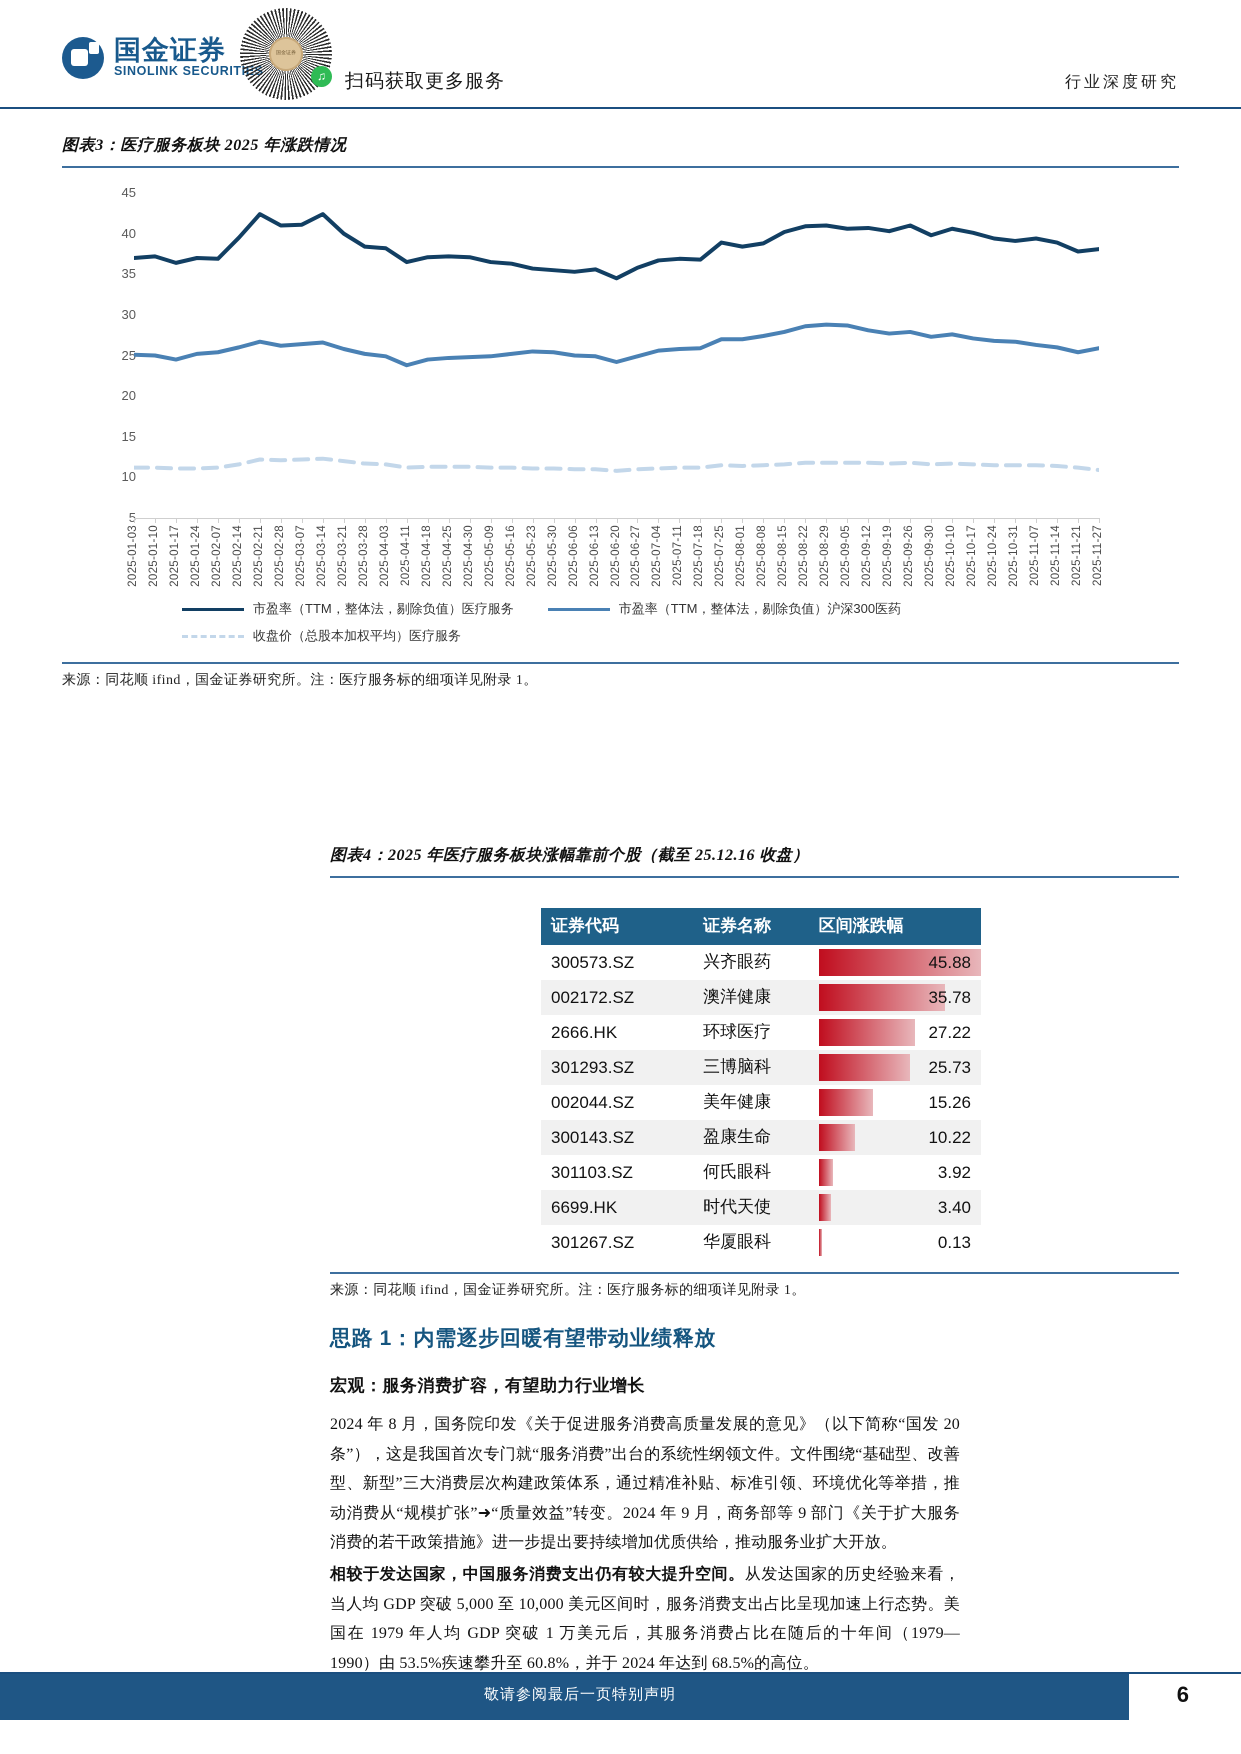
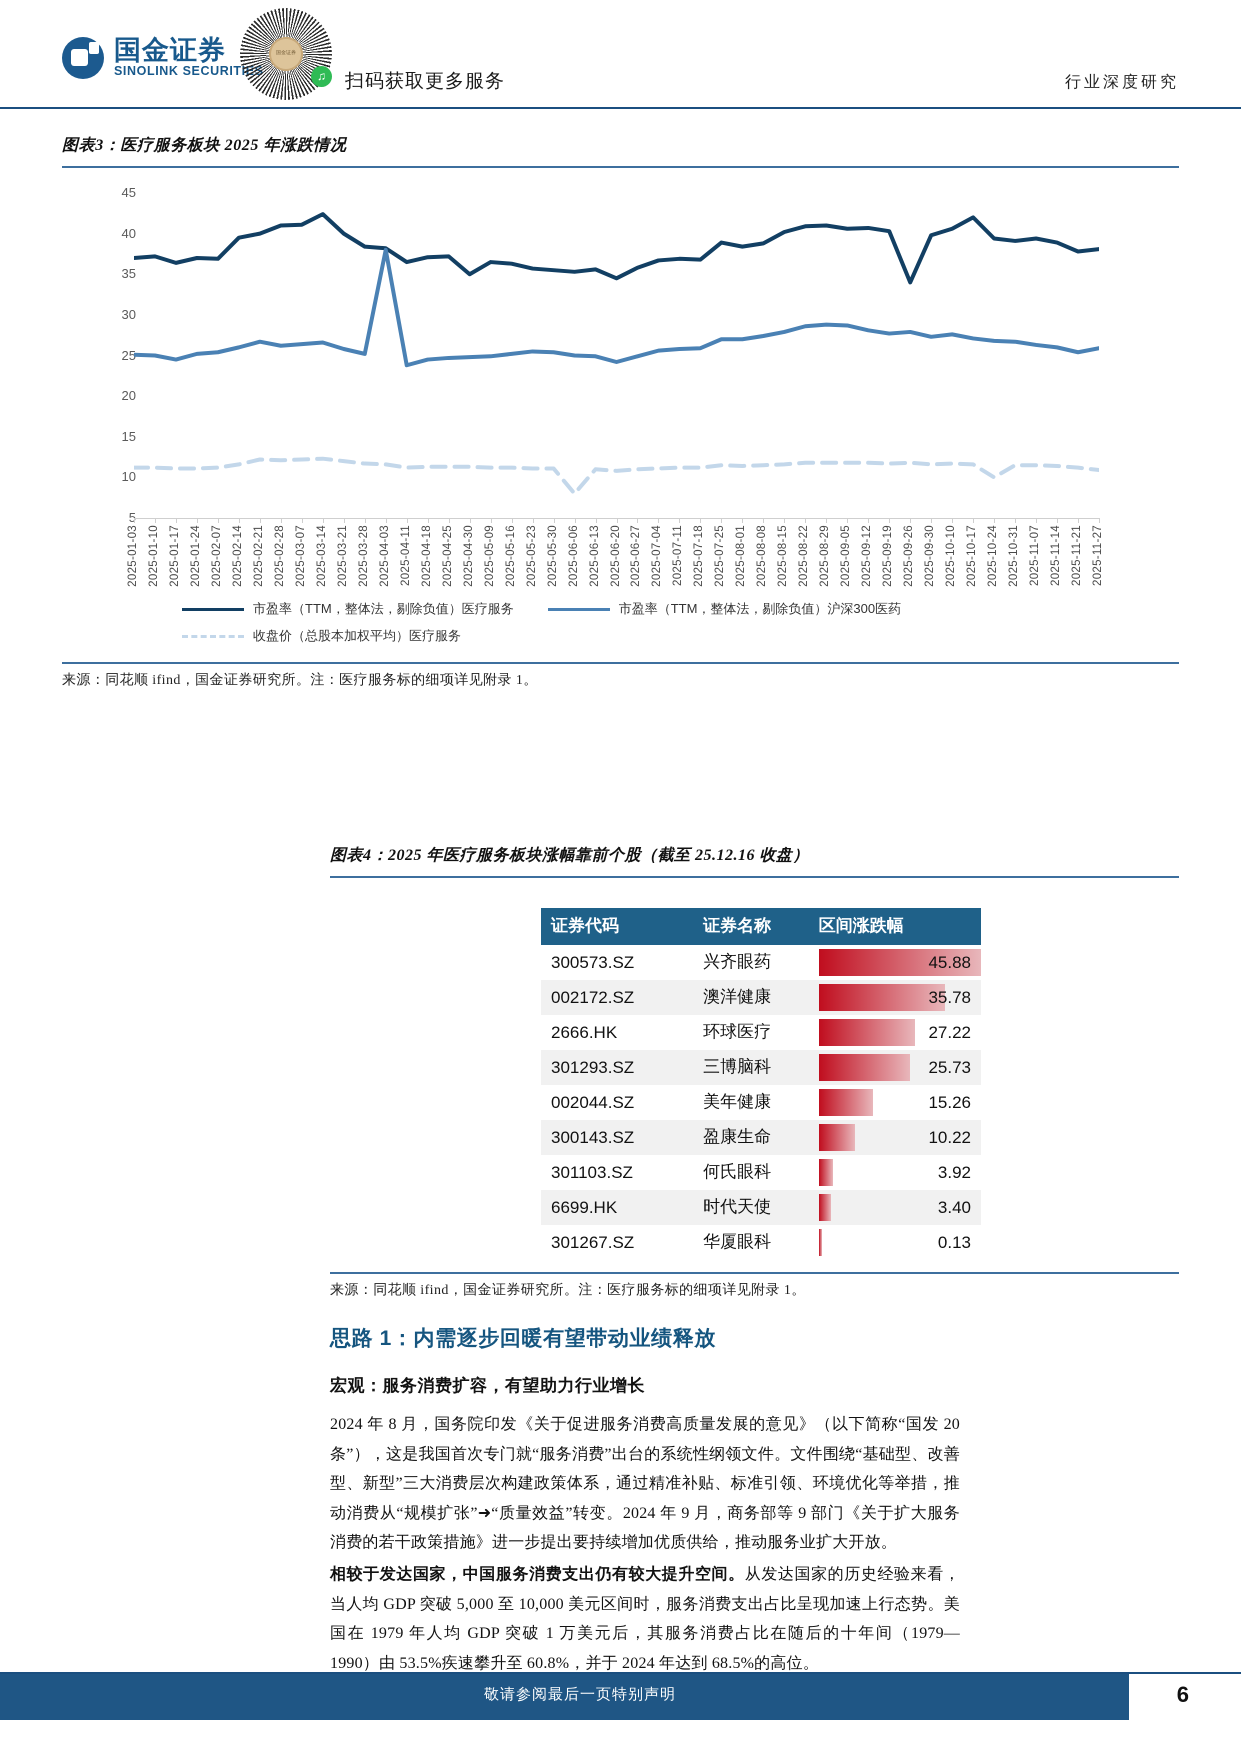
市盈率（TTM，整体法，剔除负值）医疗服务/2025-02-21: 42 -> 40
市盈率（TTM，整体法，剔除负值）沪深300医药/2025-04-03: 25 -> 38
市盈率（TTM，整体法，剔除负值）医疗服务/2025-04-30: 37 -> 35
收盘价（总股本加权平均）医疗服务/2025-06-06: 11 -> 8
市盈率（TTM，整体法，剔除负值）医疗服务/2025-09-26: 41 -> 34
市盈率（TTM，整体法，剔除负值）医疗服务/2025-10-17: 40 -> 42
收盘价（总股本加权平均）医疗服务/2025-10-24: 12 -> 10
